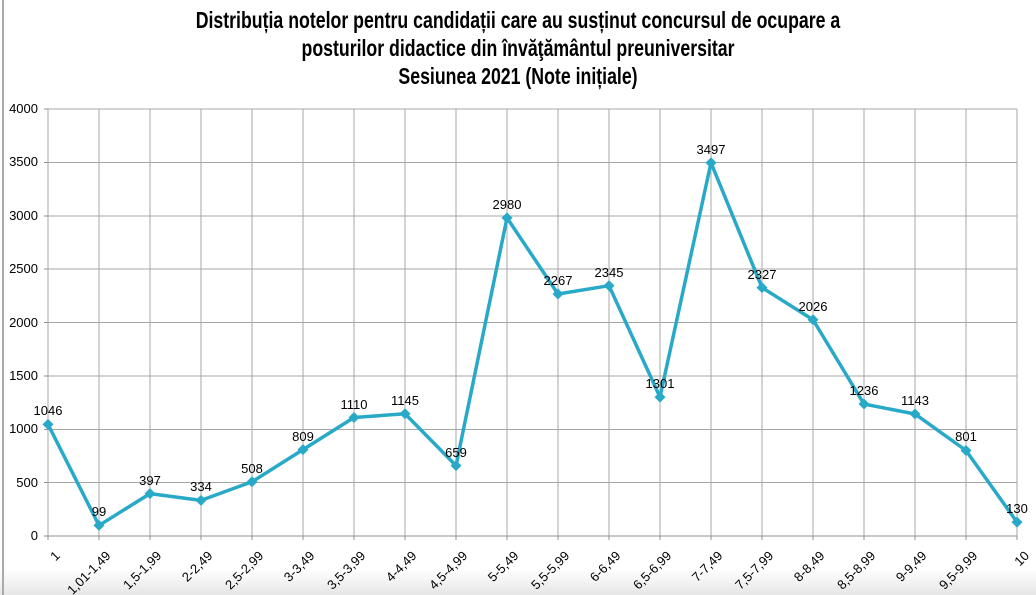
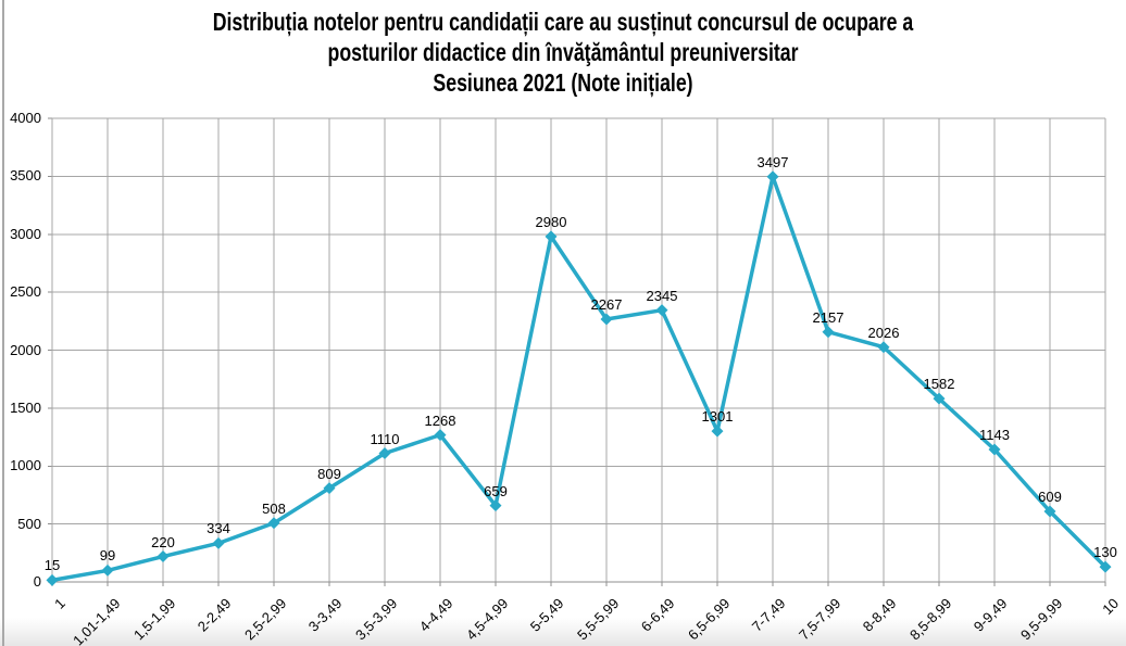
1: 1046 -> 15
1,5-1,99: 397 -> 220
4-4,49: 1145 -> 1268
7,5-7,99: 2327 -> 2157
8,5-8,99: 1236 -> 1582
9,5-9,99: 801 -> 609
